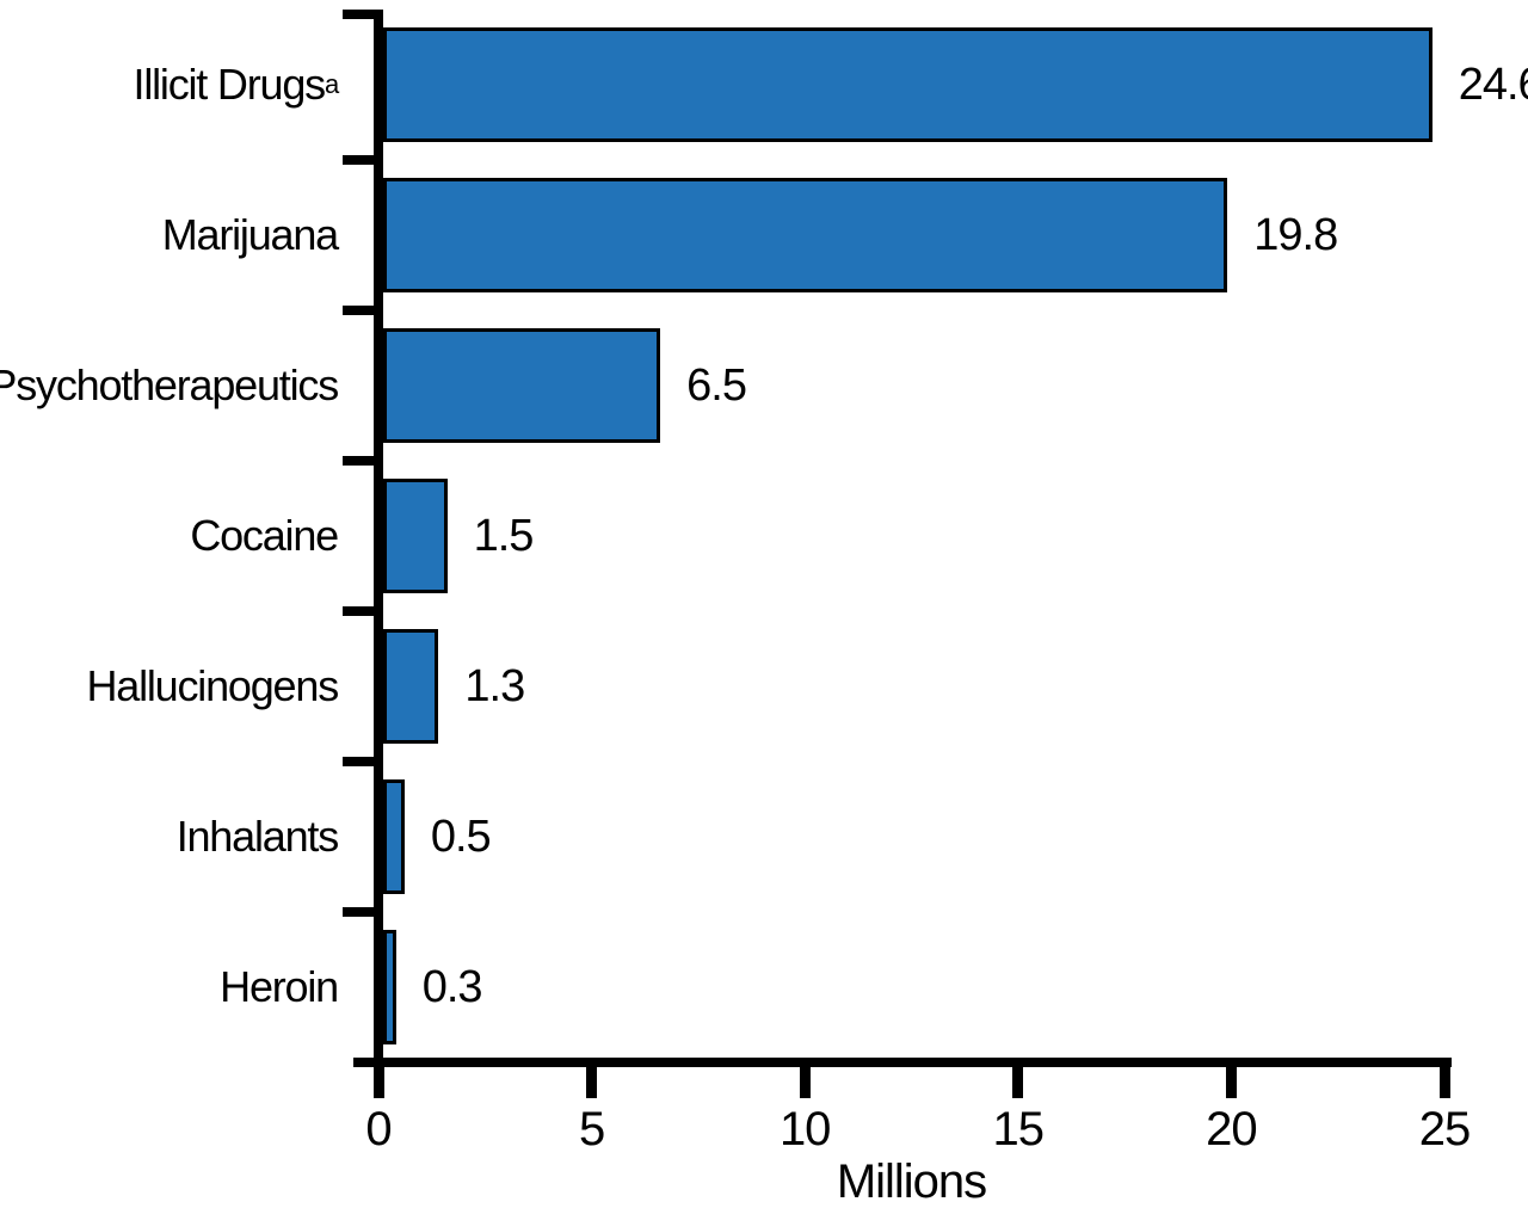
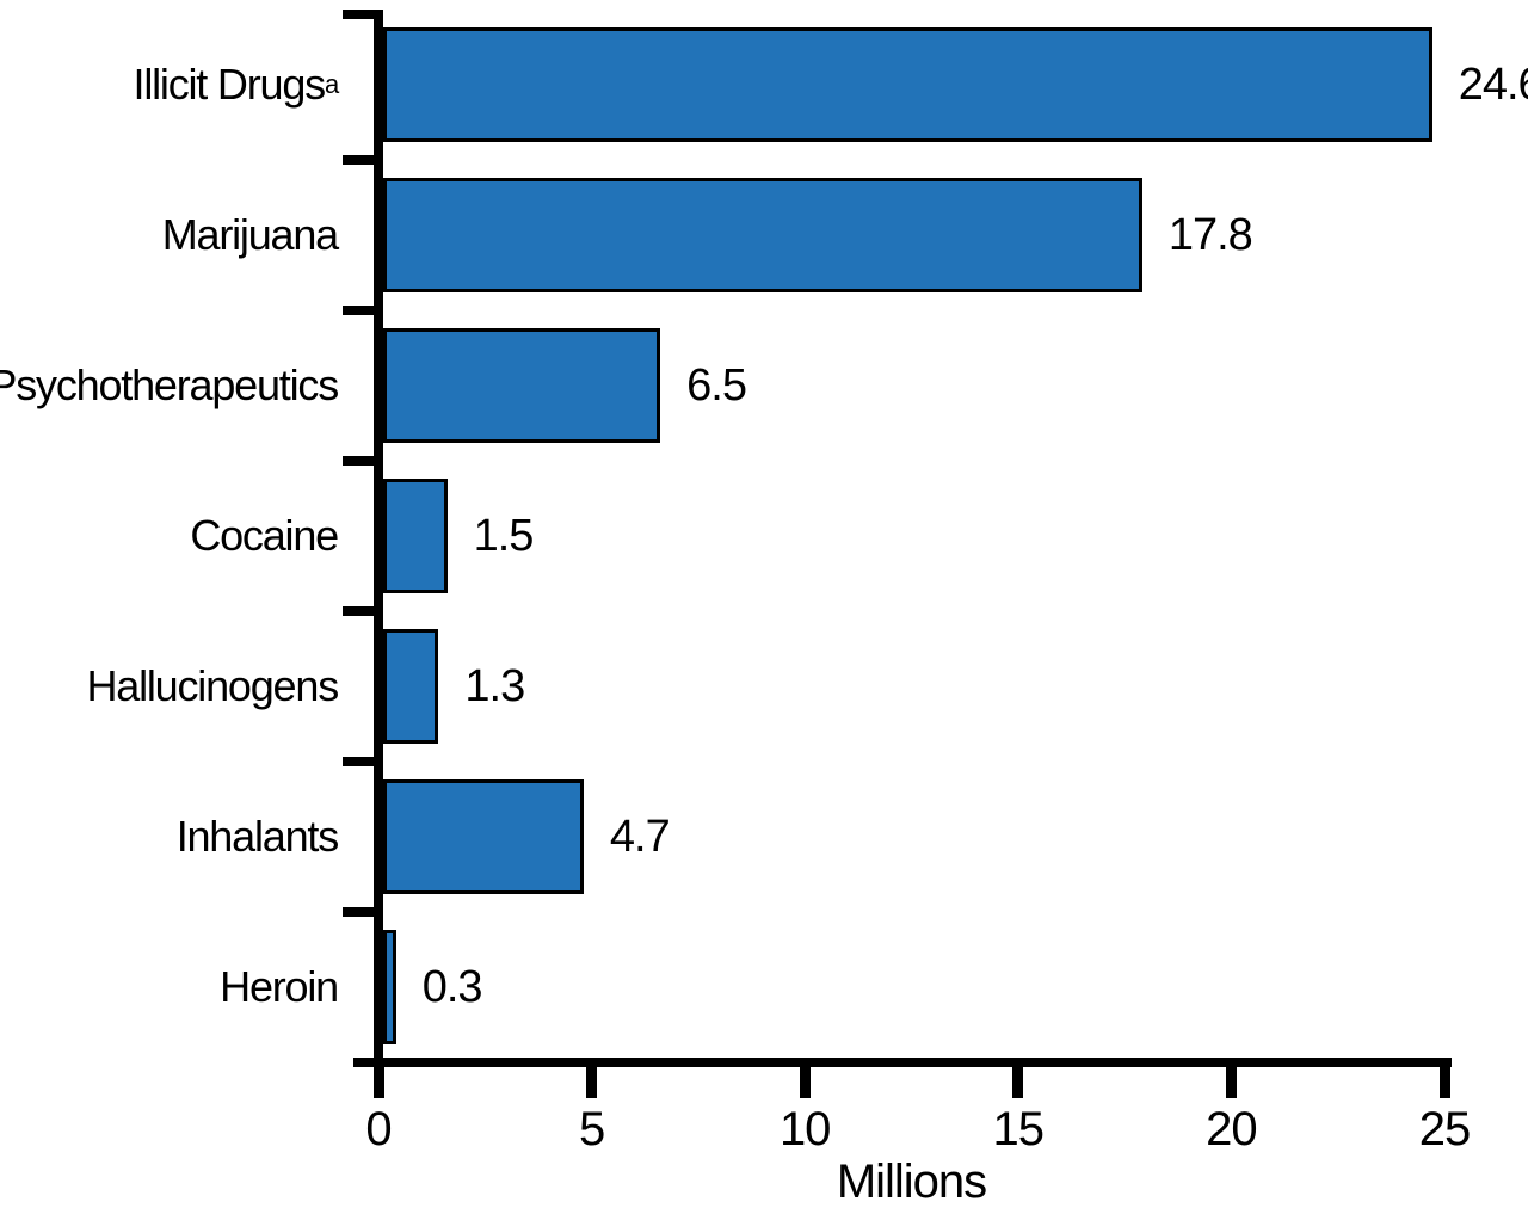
Marijuana: 19.8 -> 17.8
Inhalants: 0.5 -> 4.7
